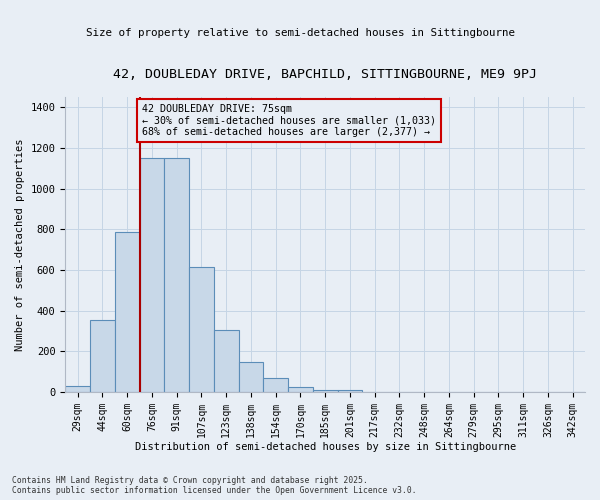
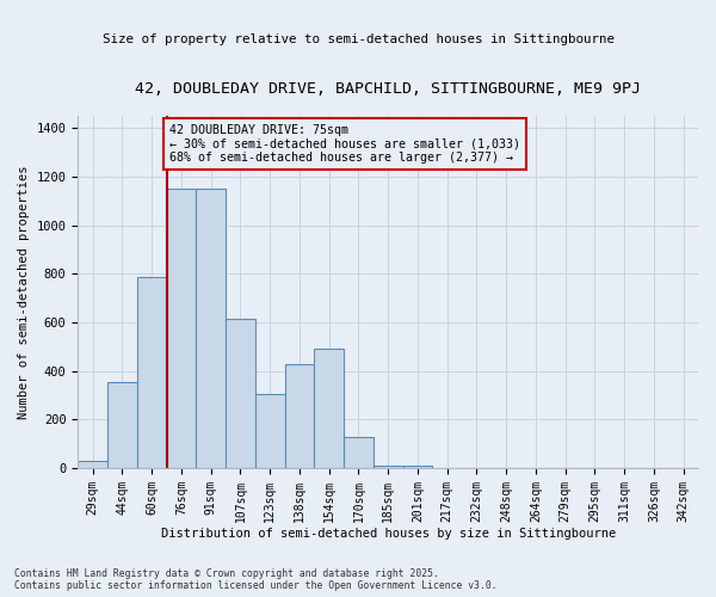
138sqm: 145 -> 425
154sqm: 70 -> 490
170sqm: 22 -> 130
